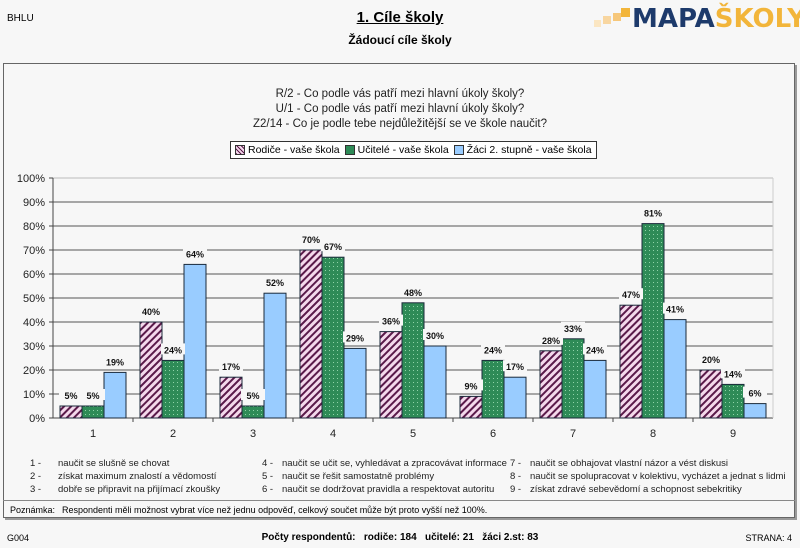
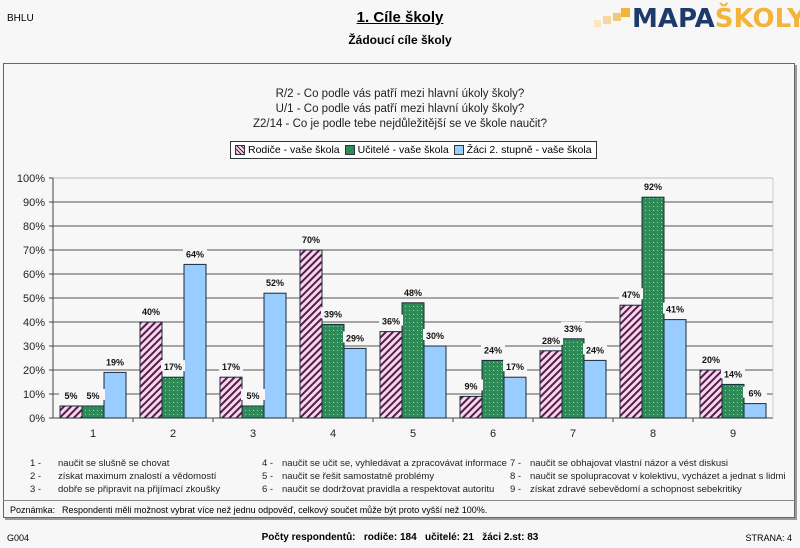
Učitelé - vaše škola/2: 24% -> 17%
Učitelé - vaše škola/4: 67% -> 39%
Učitelé - vaše škola/8: 81% -> 92%
